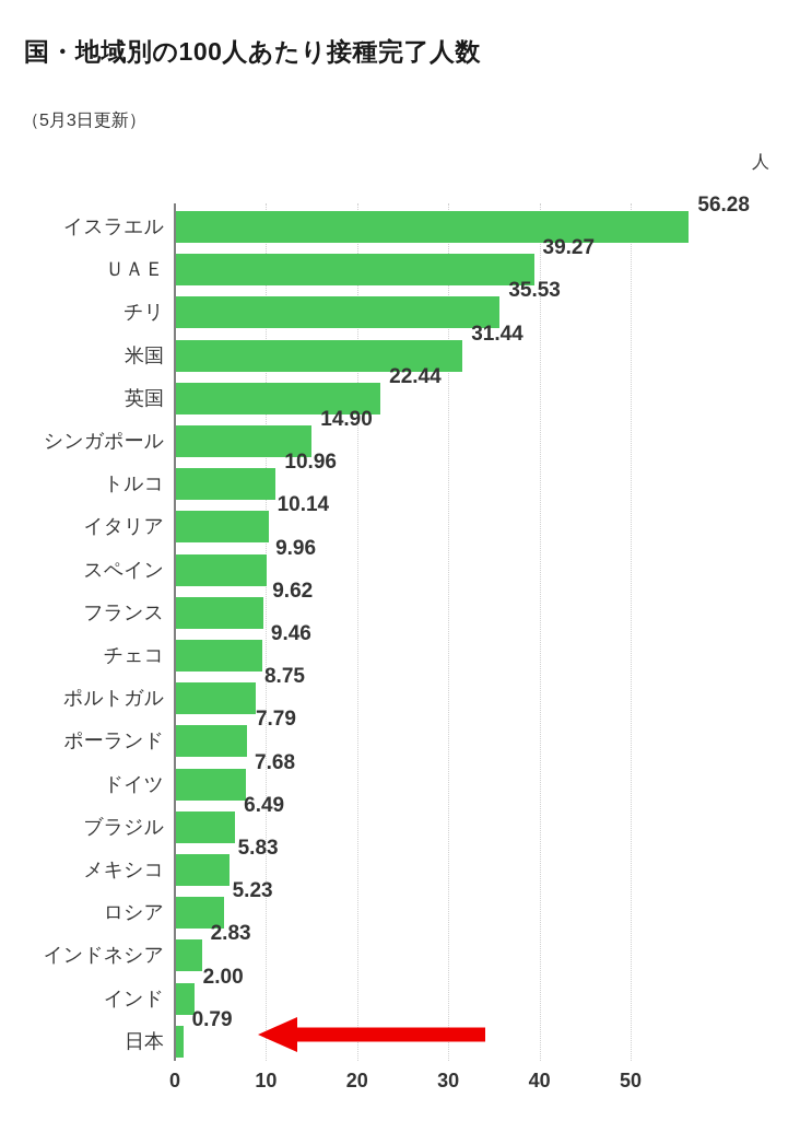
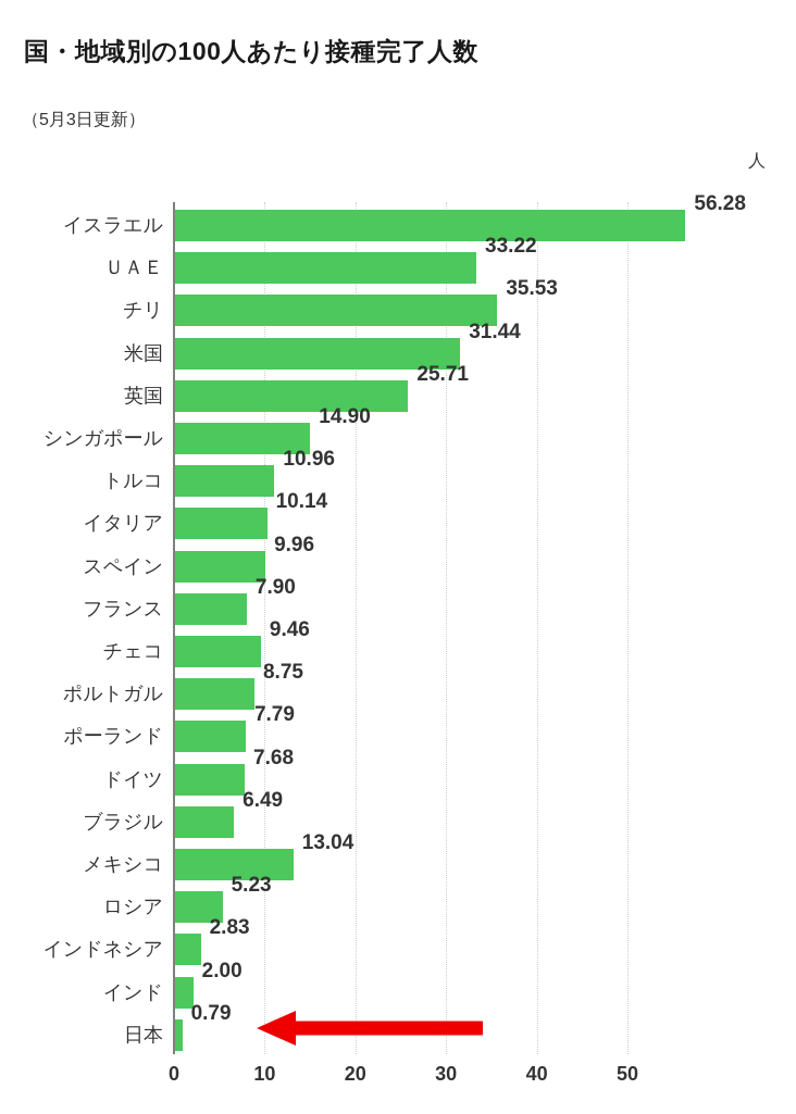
ＵＡＥ: 39.27 -> 33.22
英国: 22.44 -> 25.71
フランス: 9.62 -> 7.90
メキシコ: 5.83 -> 13.04
